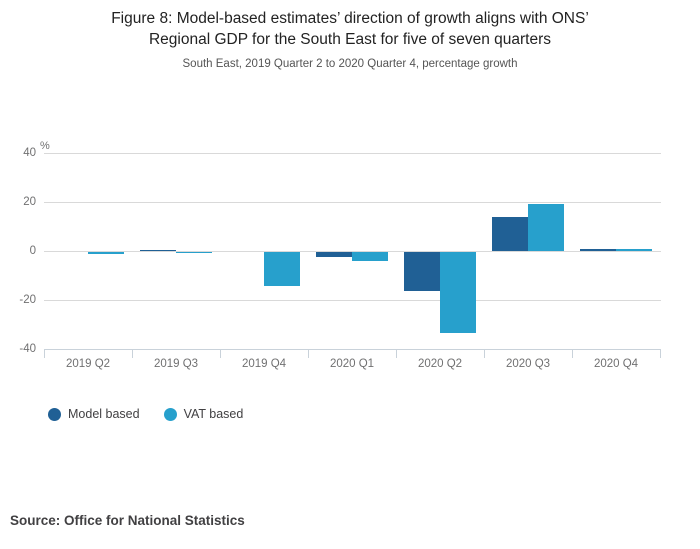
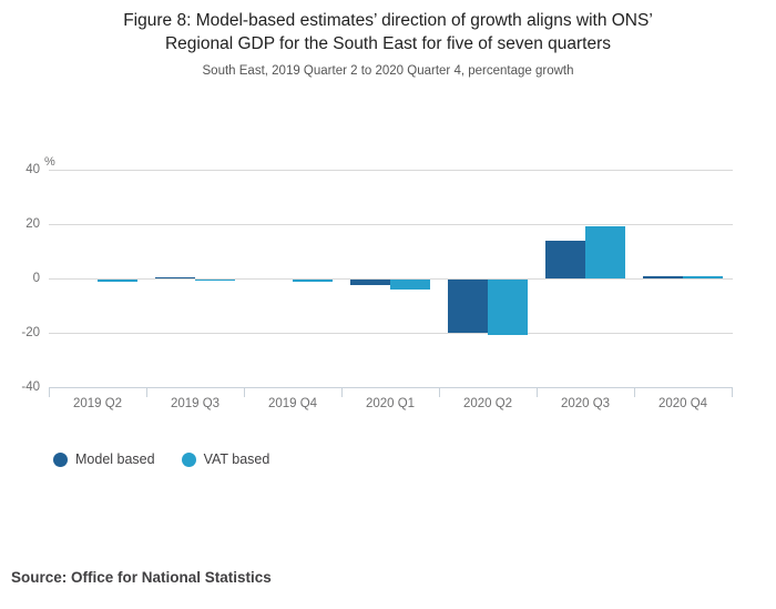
VAT based/2019 Q4: -14 -> -1
Model based/2020 Q2: -16 -> -20
VAT based/2020 Q2: -33 -> -21
